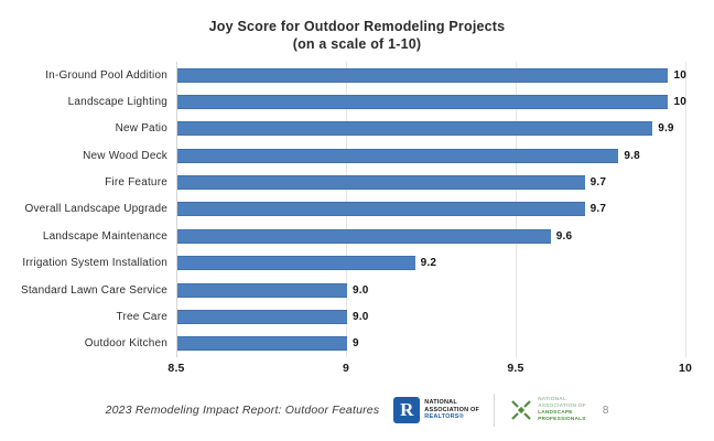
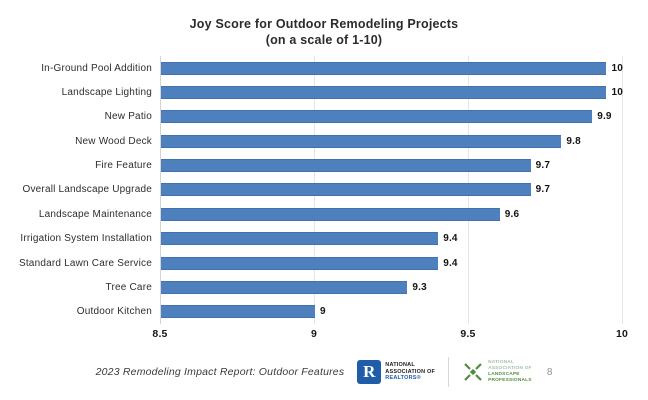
Irrigation System Installation: 9.2 -> 9.4
Standard Lawn Care Service: 9.0 -> 9.4
Tree Care: 9.0 -> 9.3
